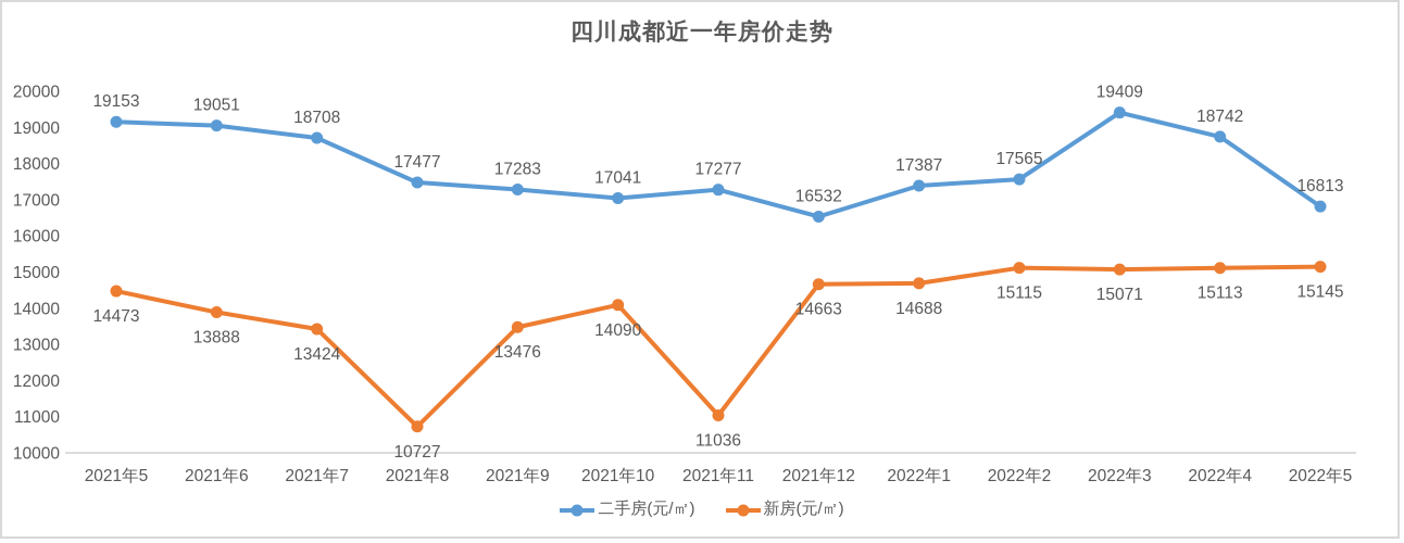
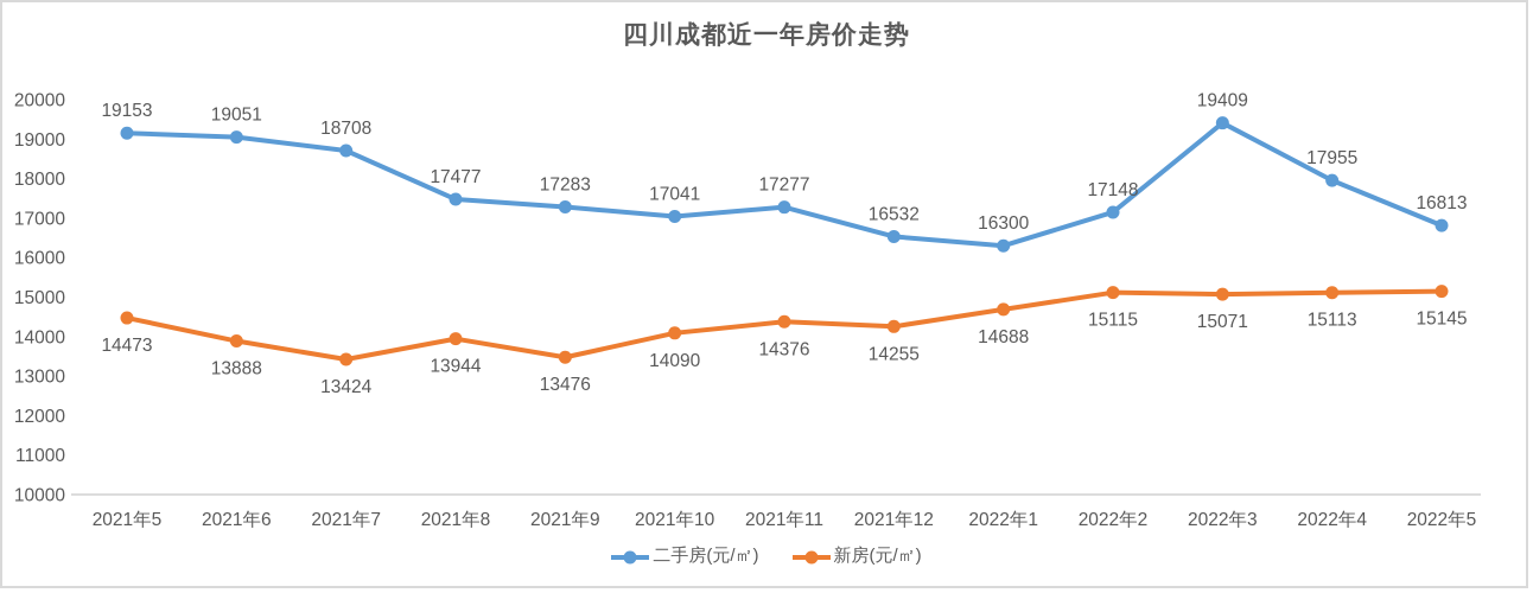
新房(元/㎡)/2021年8: 10727 -> 13944
新房(元/㎡)/2021年11: 11036 -> 14376
新房(元/㎡)/2021年12: 14663 -> 14255
二手房(元/㎡)/2022年1: 17387 -> 16300
二手房(元/㎡)/2022年2: 17565 -> 17148
二手房(元/㎡)/2022年4: 18742 -> 17955
